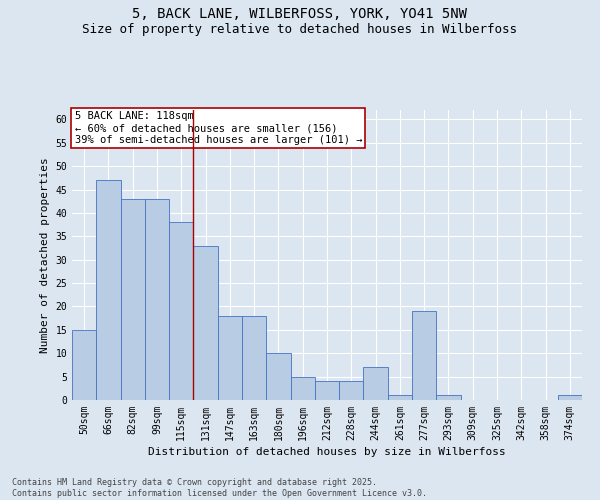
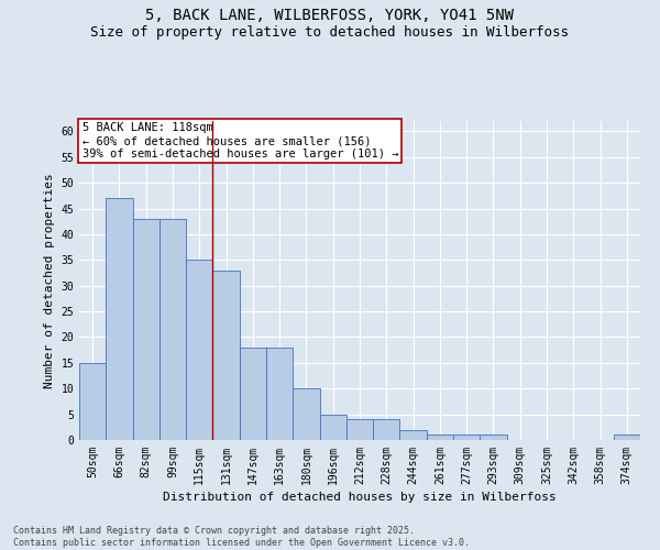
115sqm: 38 -> 35
244sqm: 7 -> 2
277sqm: 19 -> 1
